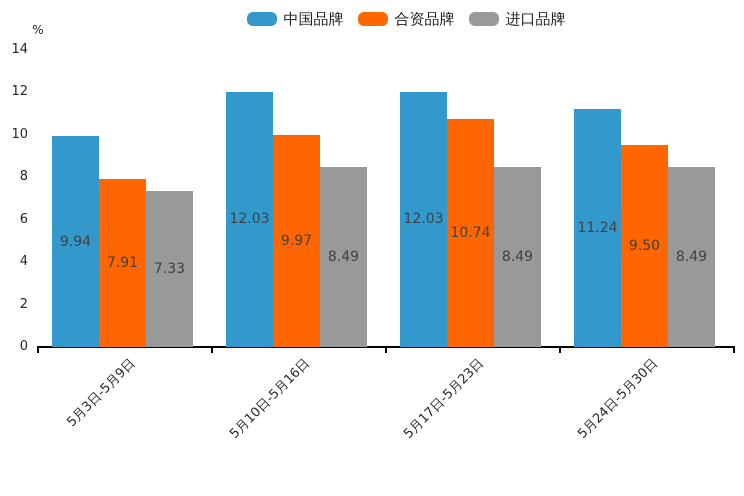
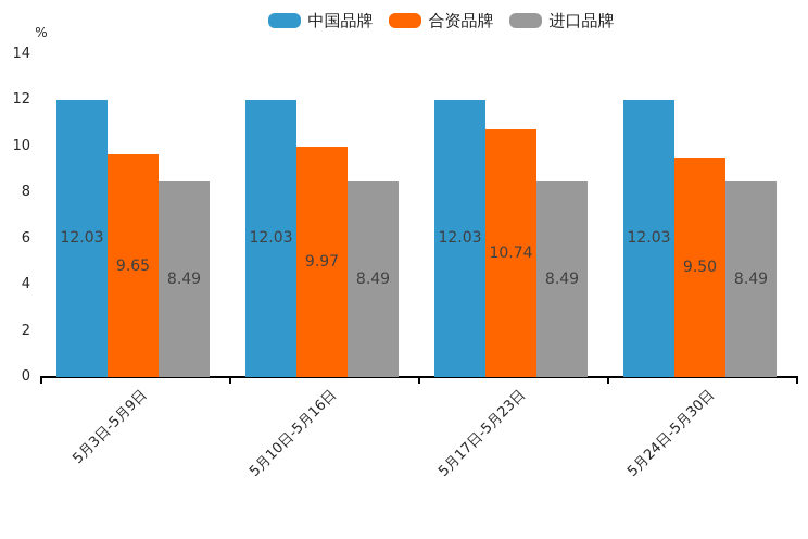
中国品牌/5月3日-5月9日: 9.94 -> 12.03
合资品牌/5月3日-5月9日: 7.91 -> 9.65
进口品牌/5月3日-5月9日: 7.33 -> 8.49
中国品牌/5月24日-5月30日: 11.24 -> 12.03
